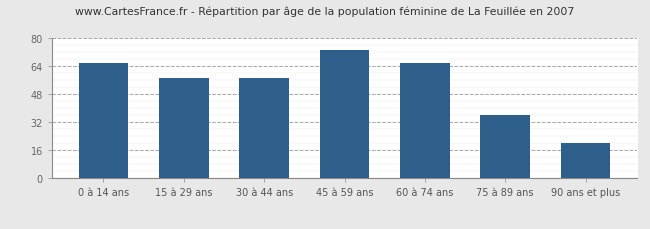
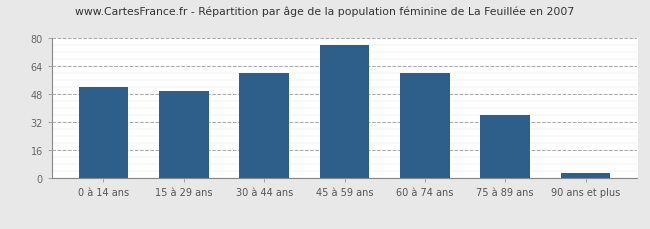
0 à 14 ans: 66 -> 52
15 à 29 ans: 57 -> 50
30 à 44 ans: 57 -> 60
45 à 59 ans: 73 -> 76
60 à 74 ans: 66 -> 60
90 ans et plus: 20 -> 3
